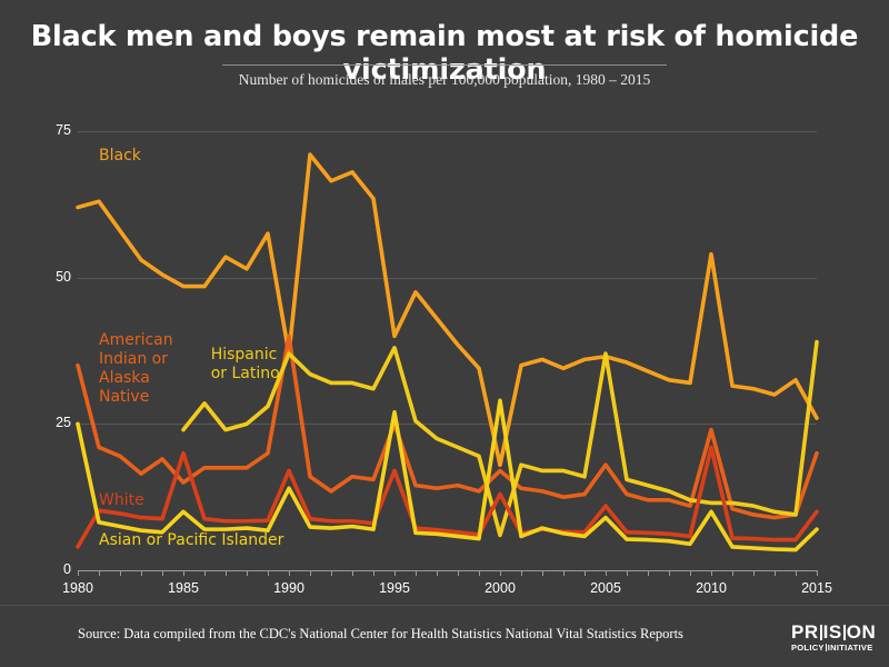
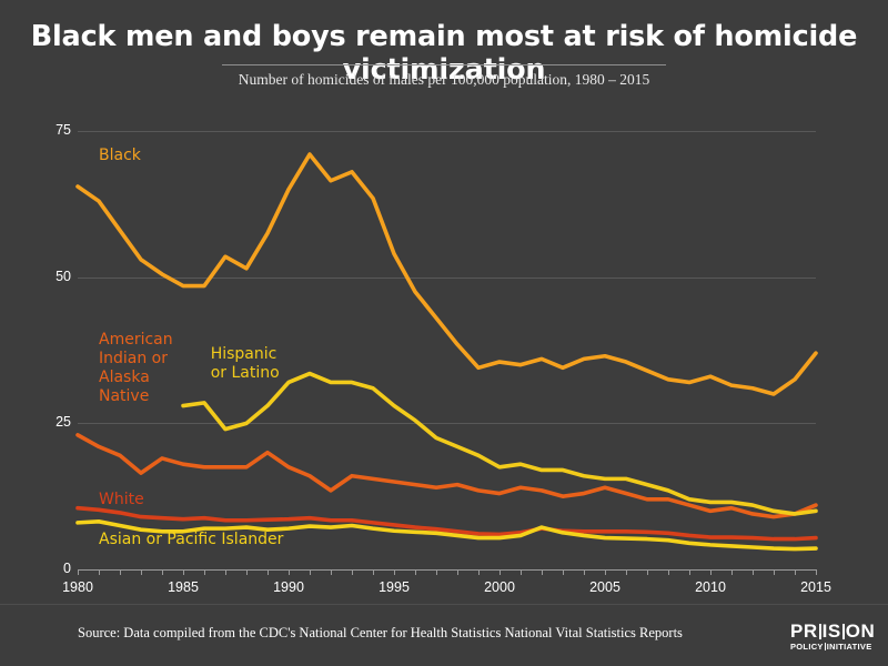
Black/1980: 62 -> 66
American Indian or Alaska Native/1980: 35 -> 23
White/1980: 4 -> 10
Asian or Pacific Islander/1980: 25 -> 8
American Indian or Alaska Native/1985: 15 -> 18
Hispanic or Latino/1985: 24 -> 28
White/1985: 20 -> 9
Asian or Pacific Islander/1985: 10 -> 6
Black/1990: 37 -> 65
American Indian or Alaska Native/1990: 40 -> 18
Hispanic or Latino/1990: 37 -> 32
White/1990: 17 -> 9
Asian or Pacific Islander/1990: 14 -> 7
Black/1995: 40 -> 54
American Indian or Alaska Native/1995: 25 -> 15
Hispanic or Latino/1995: 38 -> 28
White/1995: 17 -> 8
Asian or Pacific Islander/1995: 27 -> 7
Black/2000: 18 -> 36
American Indian or Alaska Native/2000: 17 -> 13
Hispanic or Latino/2000: 6 -> 18
White/2000: 13 -> 6
Asian or Pacific Islander/2000: 29 -> 5
American Indian or Alaska Native/2005: 18 -> 14
Hispanic or Latino/2005: 37 -> 16
White/2005: 11 -> 6
Asian or Pacific Islander/2005: 9 -> 5
Black/2010: 54 -> 33
American Indian or Alaska Native/2010: 24 -> 10
White/2010: 21 -> 6
Asian or Pacific Islander/2010: 10 -> 4
Black/2015: 26 -> 37
American Indian or Alaska Native/2015: 20 -> 11
Hispanic or Latino/2015: 39 -> 10
White/2015: 10 -> 5
Asian or Pacific Islander/2015: 7 -> 4
